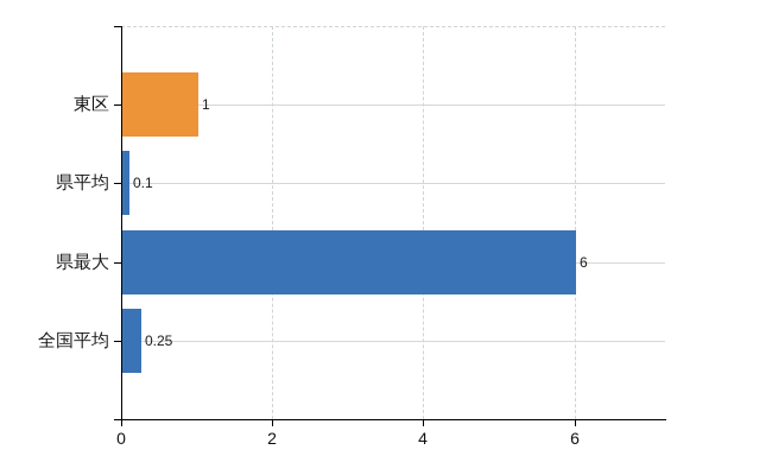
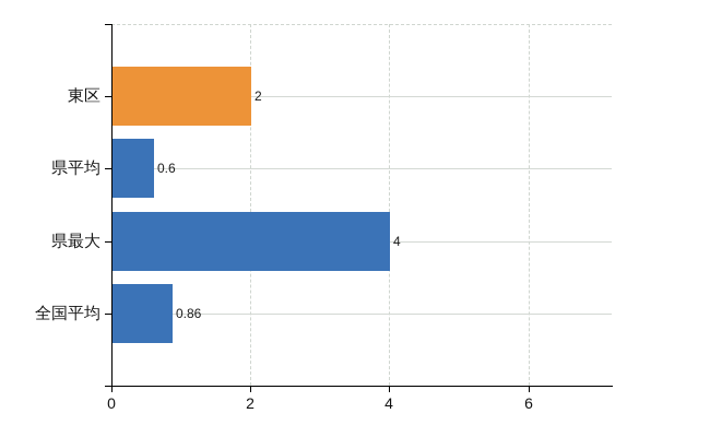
東区: 1 -> 2
県平均: 0.1 -> 0.6
県最大: 6 -> 4
全国平均: 0.25 -> 0.86
